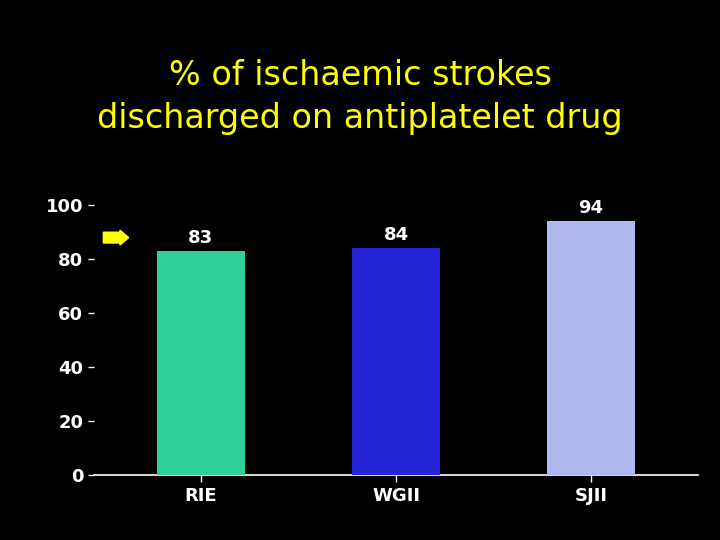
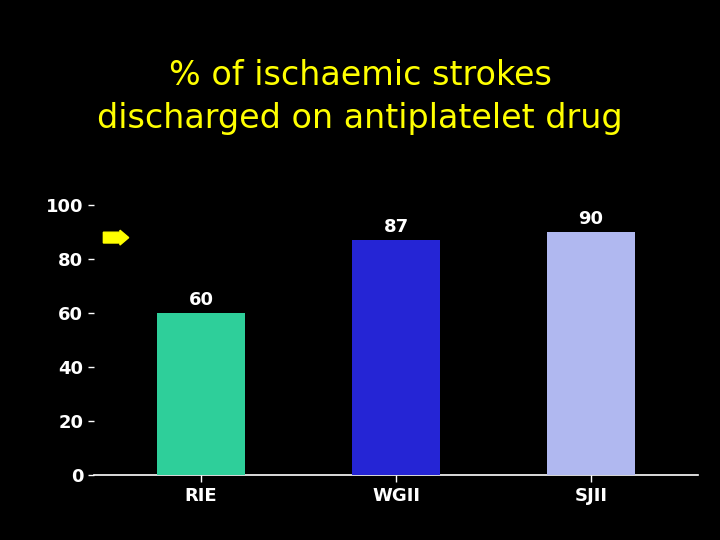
RIE: 83 -> 60
WGII: 84 -> 87
SJII: 94 -> 90
